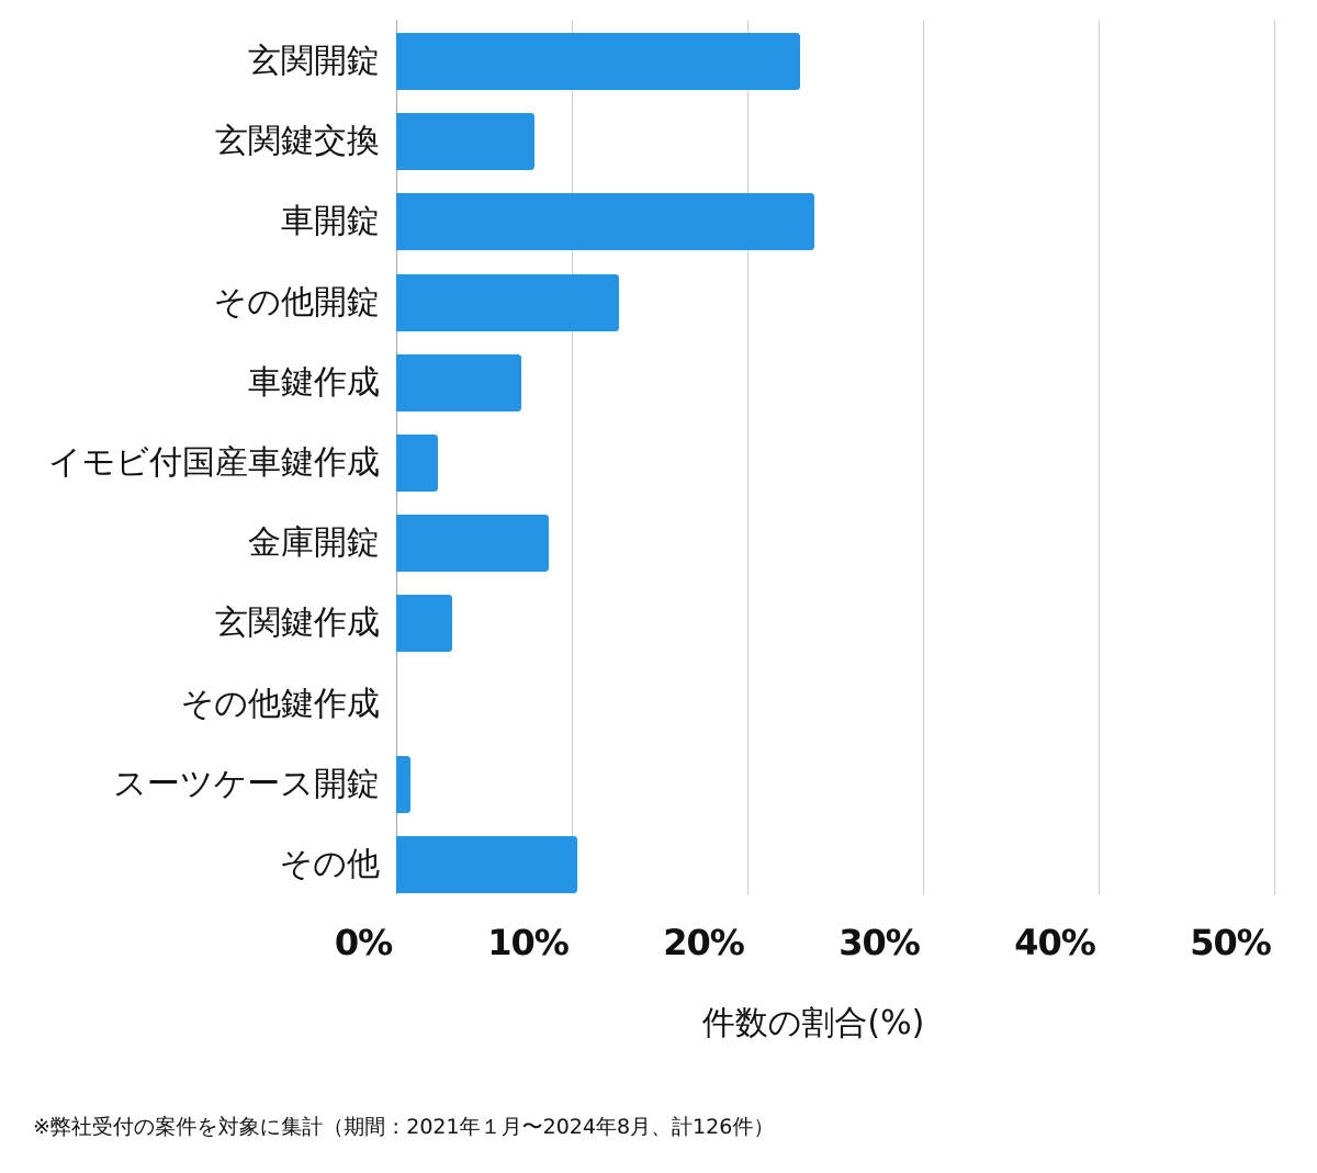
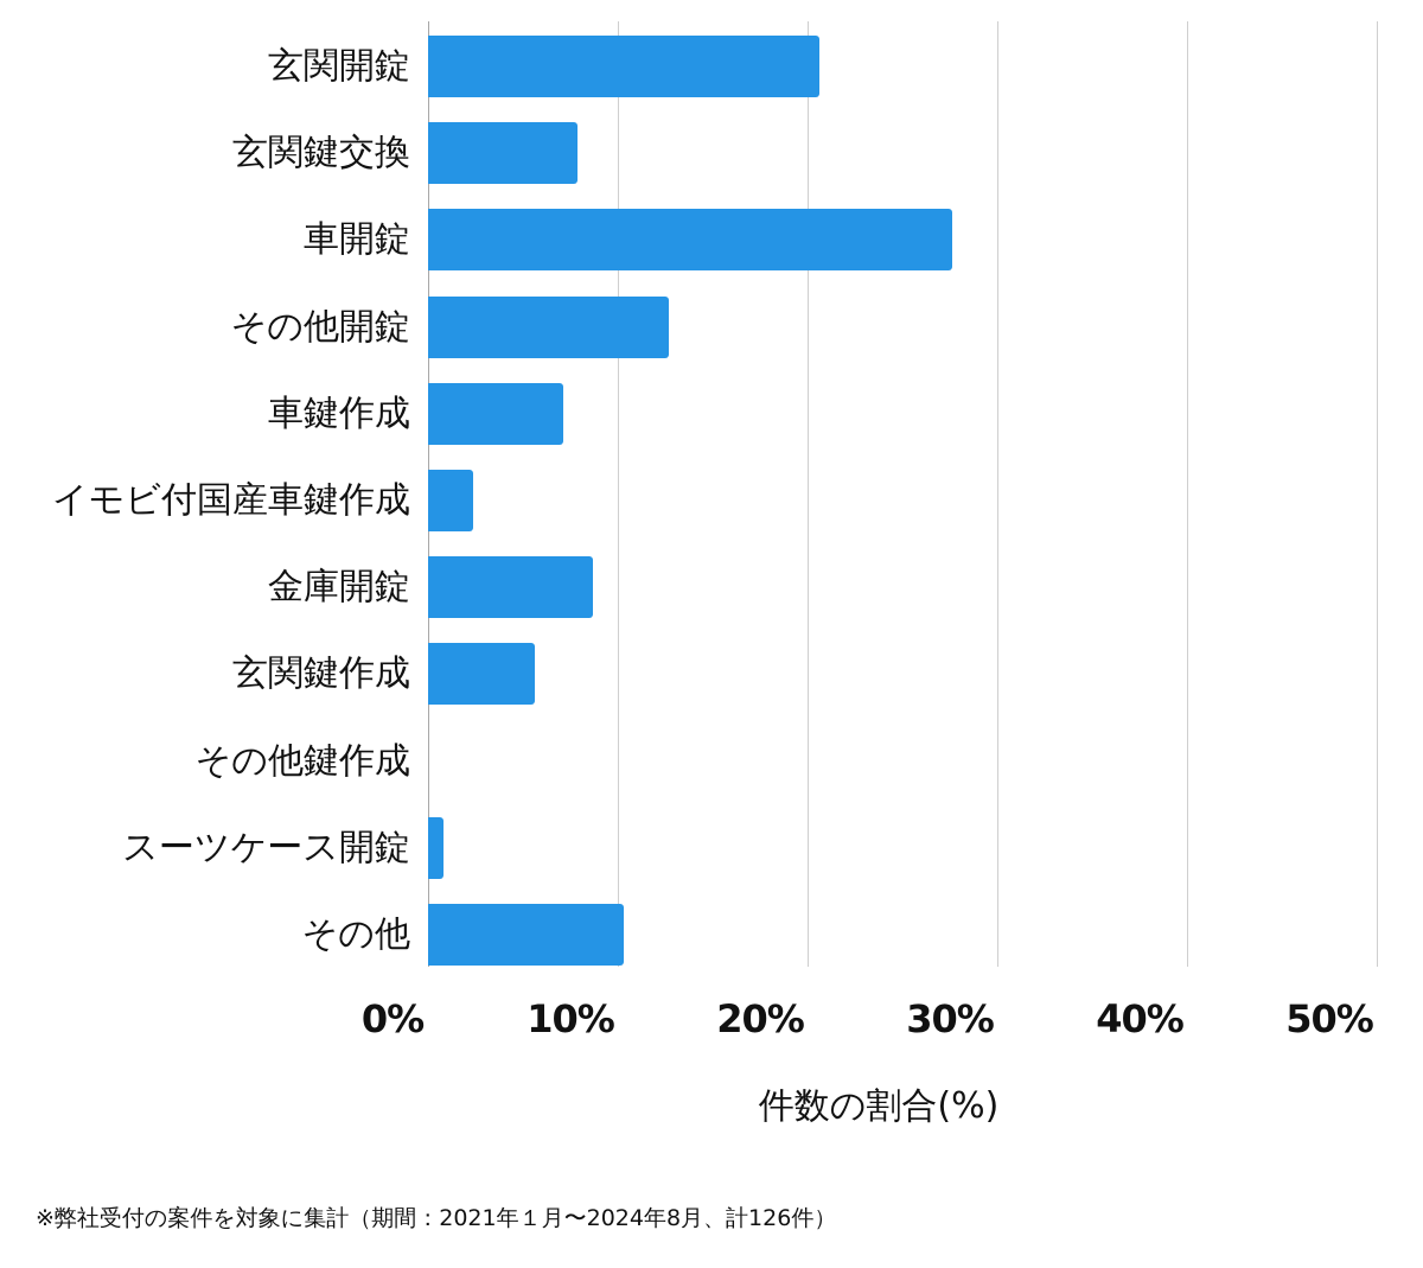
玄関開錠: 23.0% -> 20.6%
車開錠: 23.8% -> 27.6%
玄関鍵作成: 3.2% -> 5.6%
